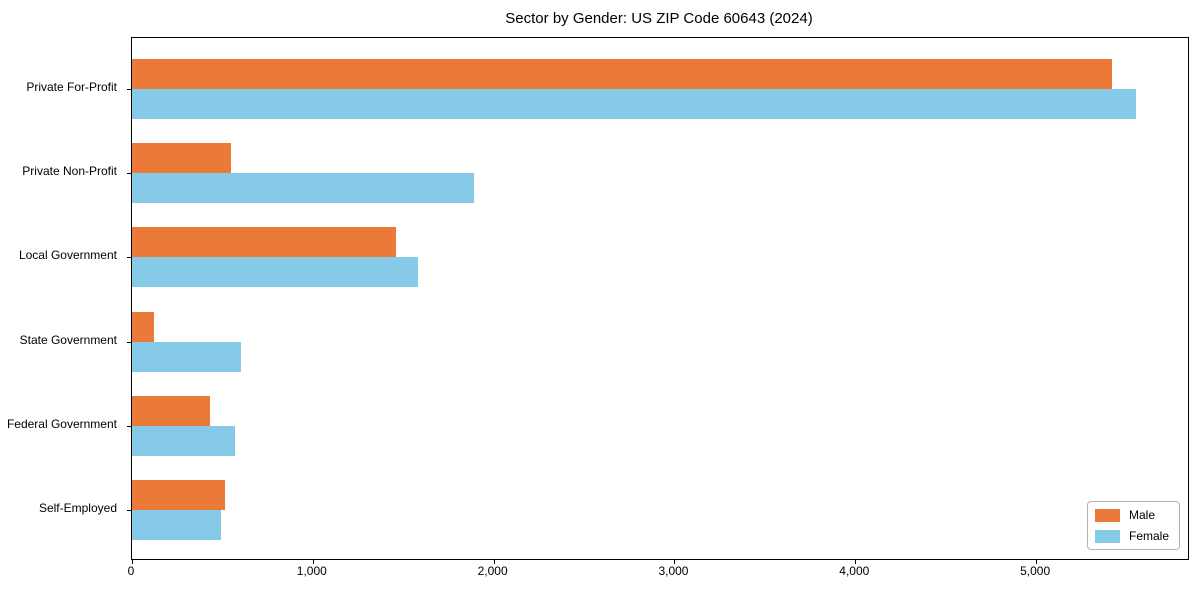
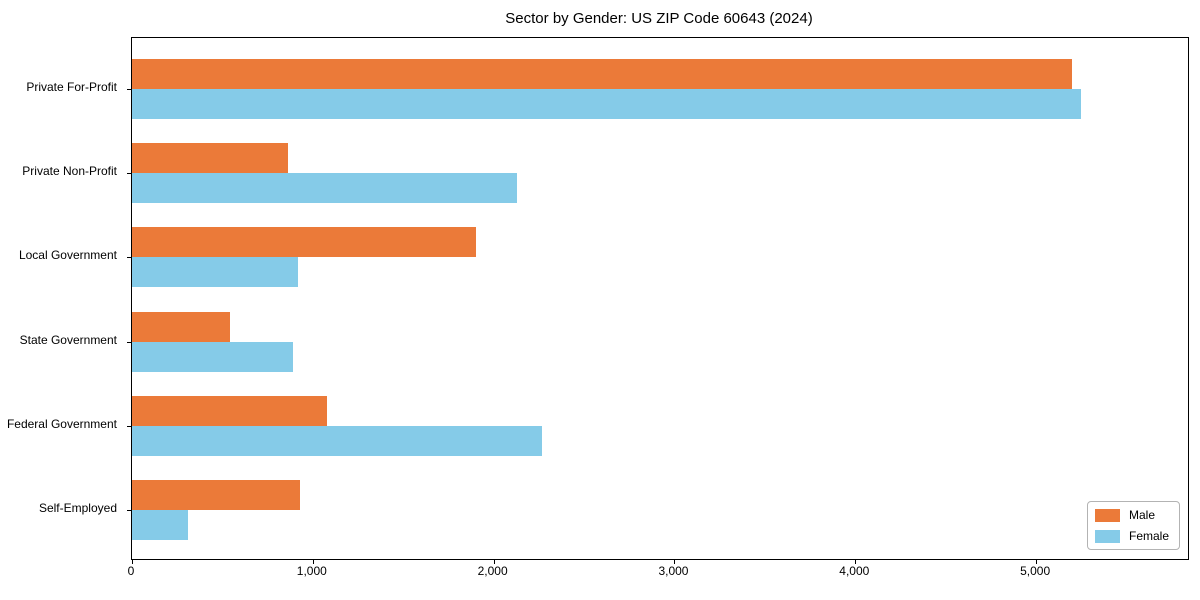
Male/Private For-Profit: 5420 -> 5200
Female/Private For-Profit: 5560 -> 5250
Male/Private Non-Profit: 540 -> 860
Female/Private Non-Profit: 1890 -> 2130
Male/Local Government: 1460 -> 1900
Female/Local Government: 1580 -> 920
Male/State Government: 120 -> 540
Female/State Government: 600 -> 890
Male/Federal Government: 430 -> 1080
Female/Federal Government: 570 -> 2270
Male/Self-Employed: 520 -> 930
Female/Self-Employed: 490 -> 310
